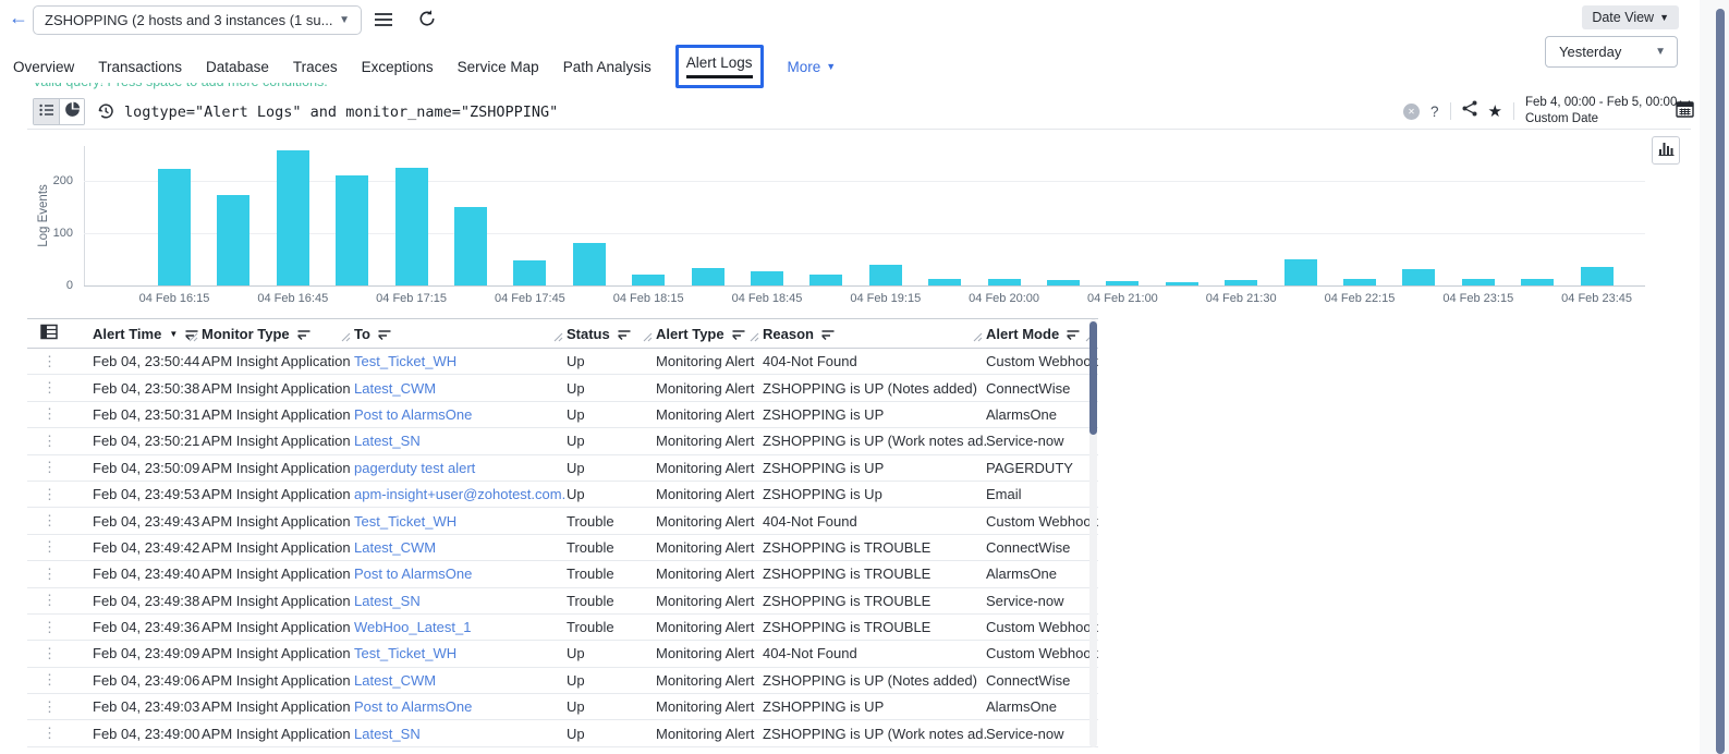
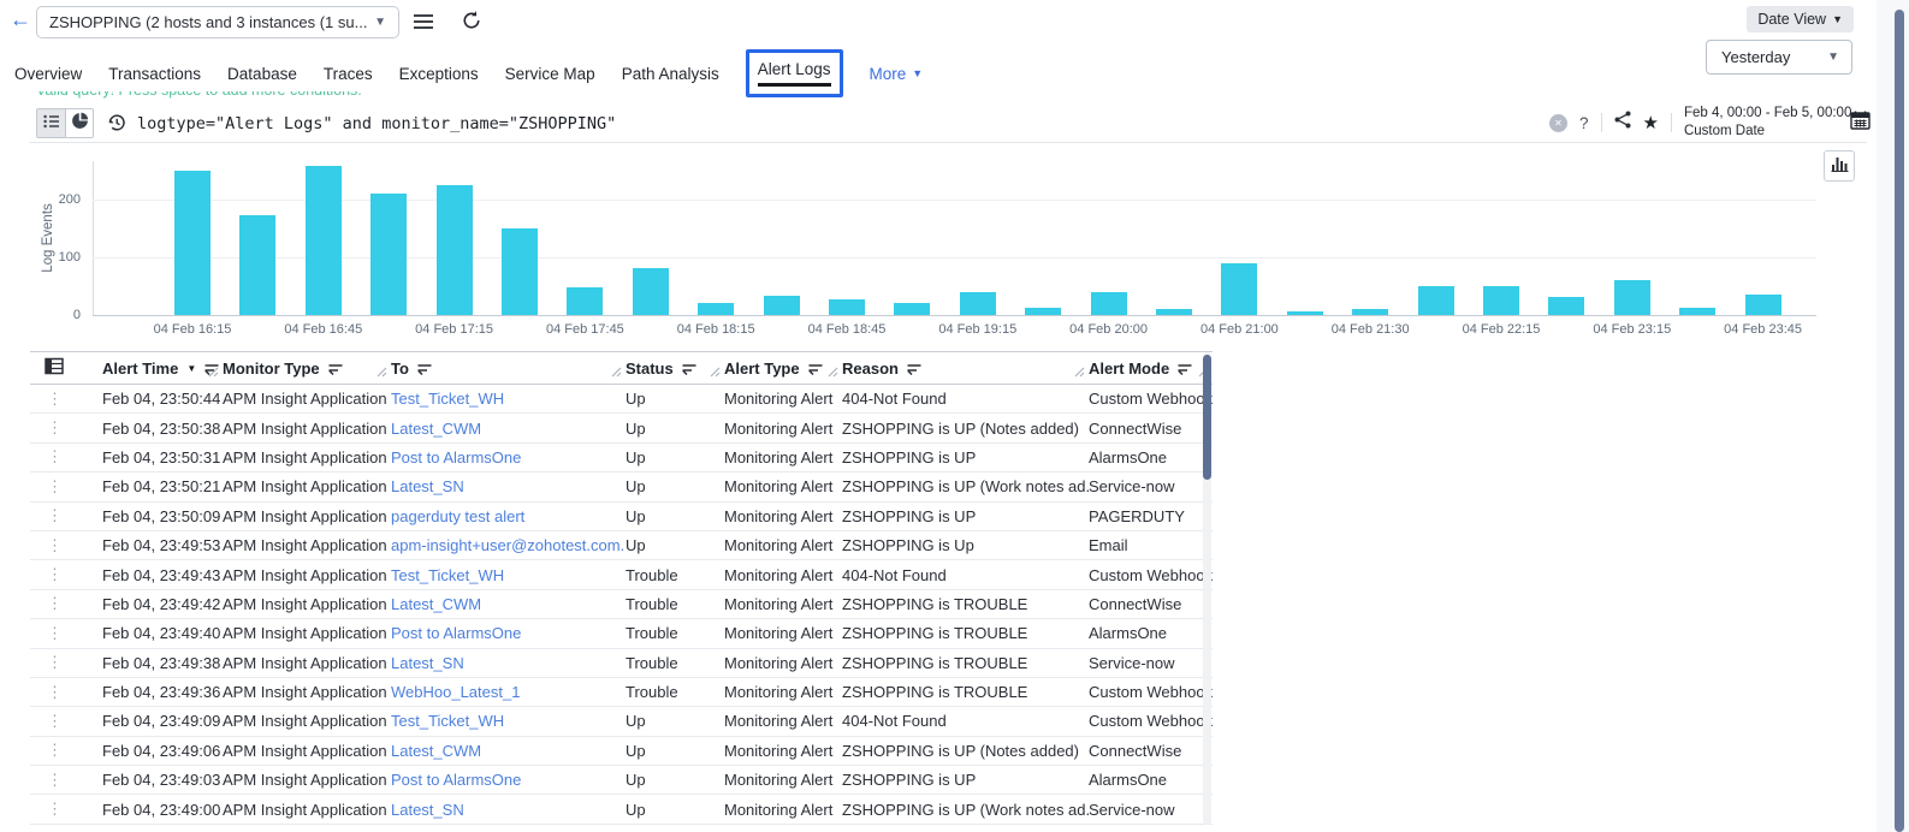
04 Feb 16:15: 220 -> 250
04 Feb 20:00: 10 -> 40
04 Feb 21:00: 10 -> 90
04 Feb 22:15: 10 -> 50
04 Feb 23:15: 10 -> 60
